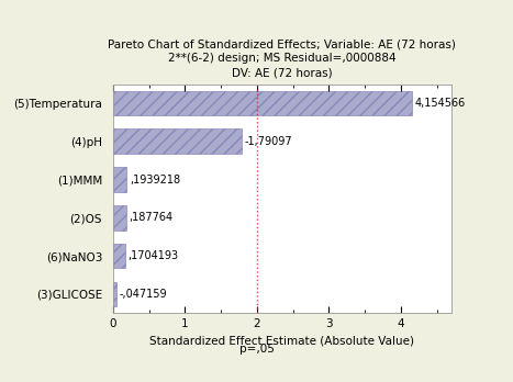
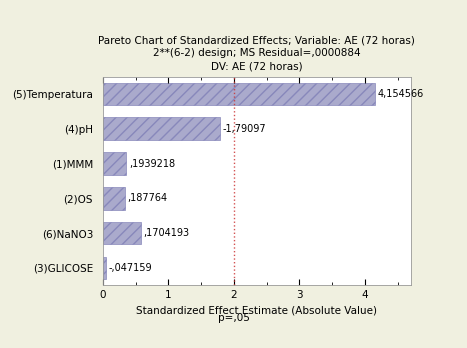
(1)MMM: 0.19 -> 0.36
(2)OS: 0.19 -> 0.34
(6)NaNO3: 0.17 -> 0.58
